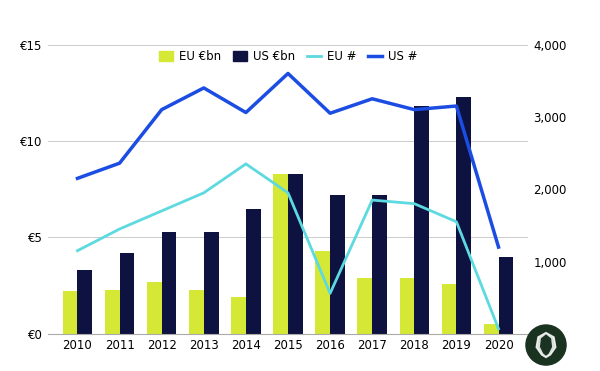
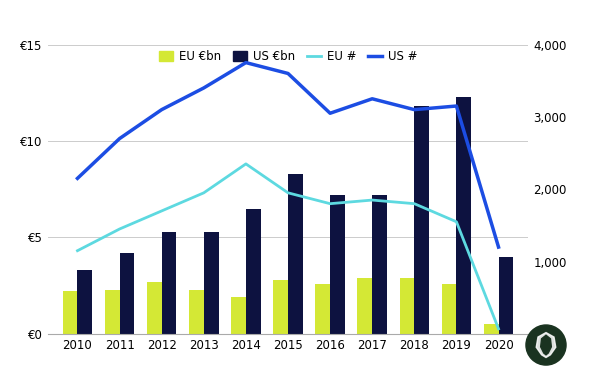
US #/2011: 2,360 -> 2,700
US #/2014: 3,060 -> 3,750
EU €bn/2015: €8.3 -> €2.8
EU €bn/2016: €4.3 -> €2.6
EU #/2016: 560 -> 1,800
